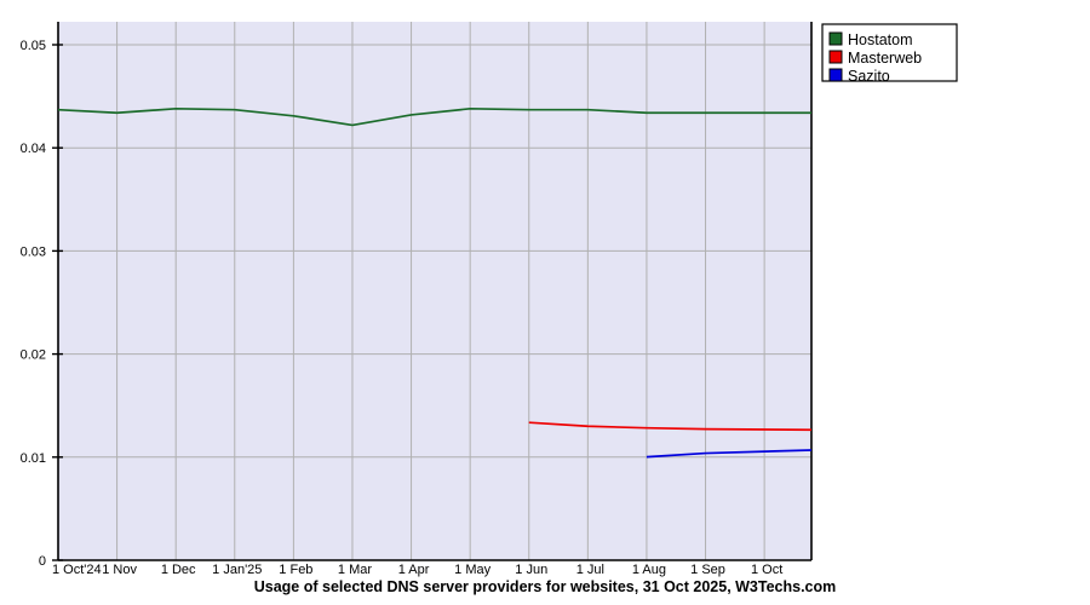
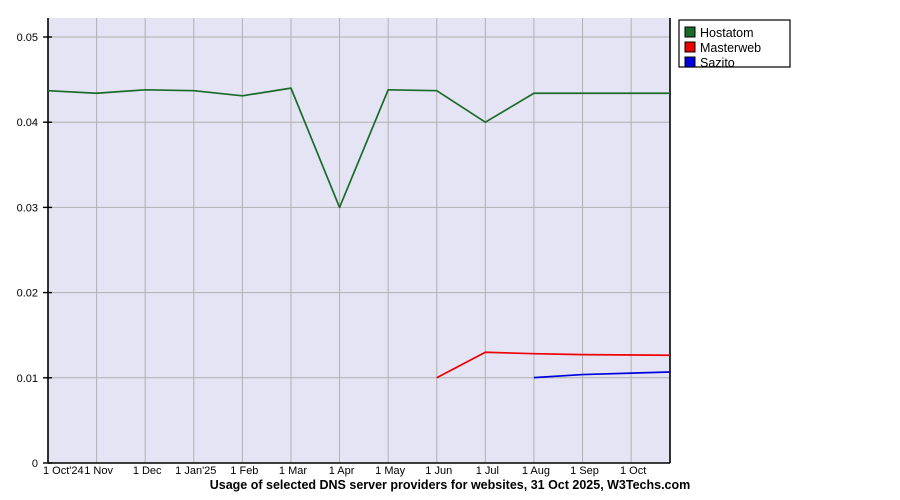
Hostatom/1 Mar: 0.042 -> 0.044
Hostatom/1 Apr: 0.043 -> 0.030
Masterweb/1 Jun: 0.013 -> 0.010
Hostatom/1 Jul: 0.044 -> 0.040
